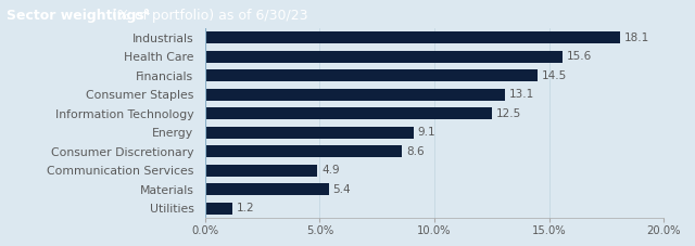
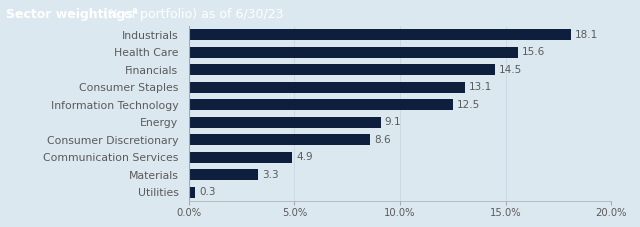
Materials: 5.4 -> 3.3
Utilities: 1.2 -> 0.3
